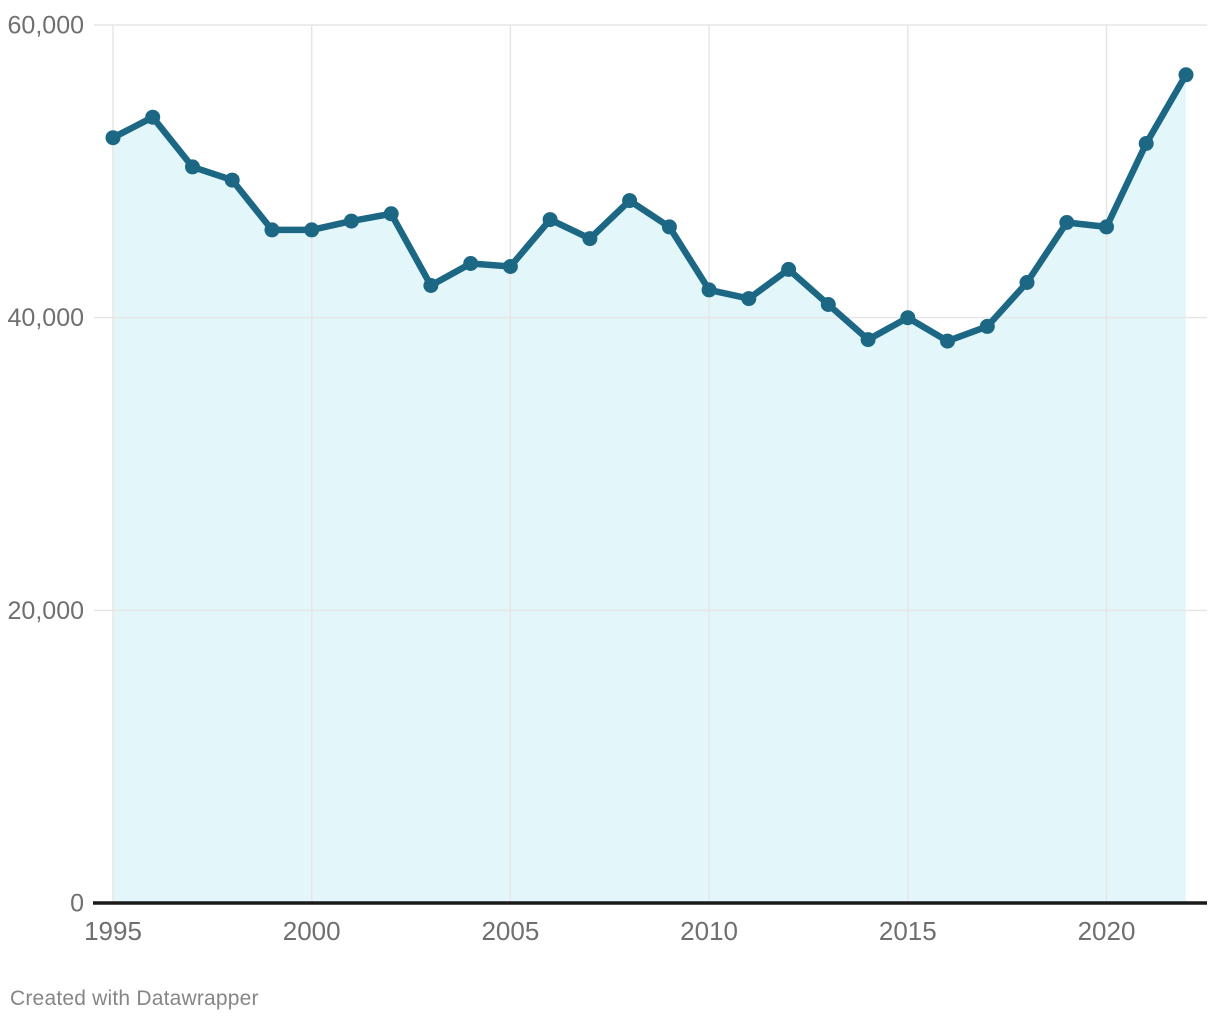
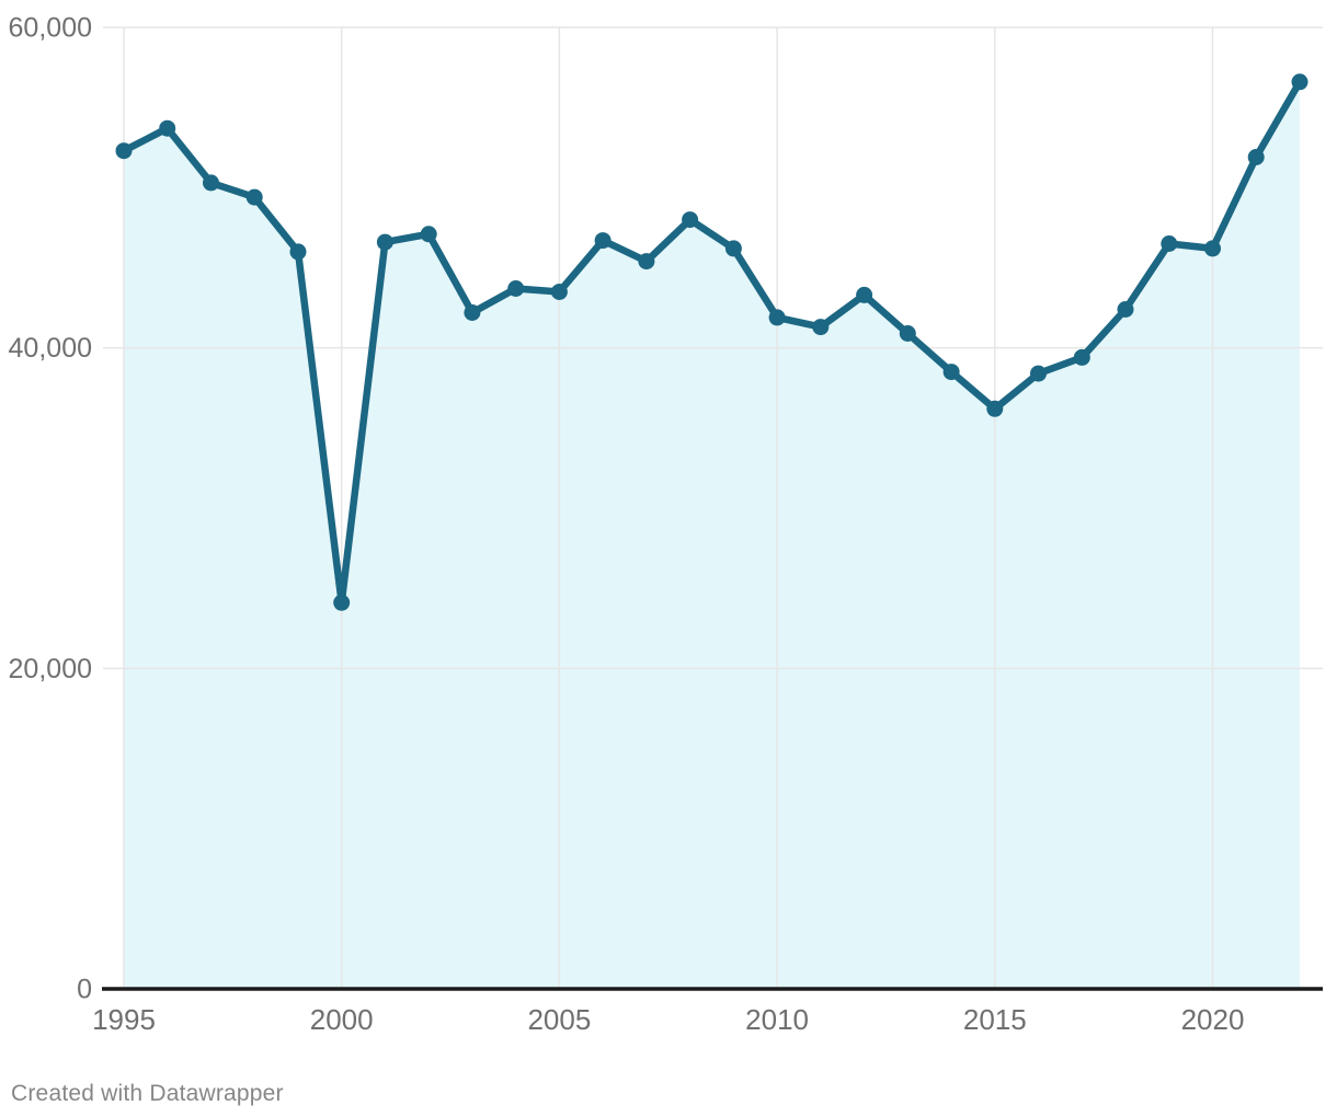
2000: 46000 -> 24100
2015: 40000 -> 36200
